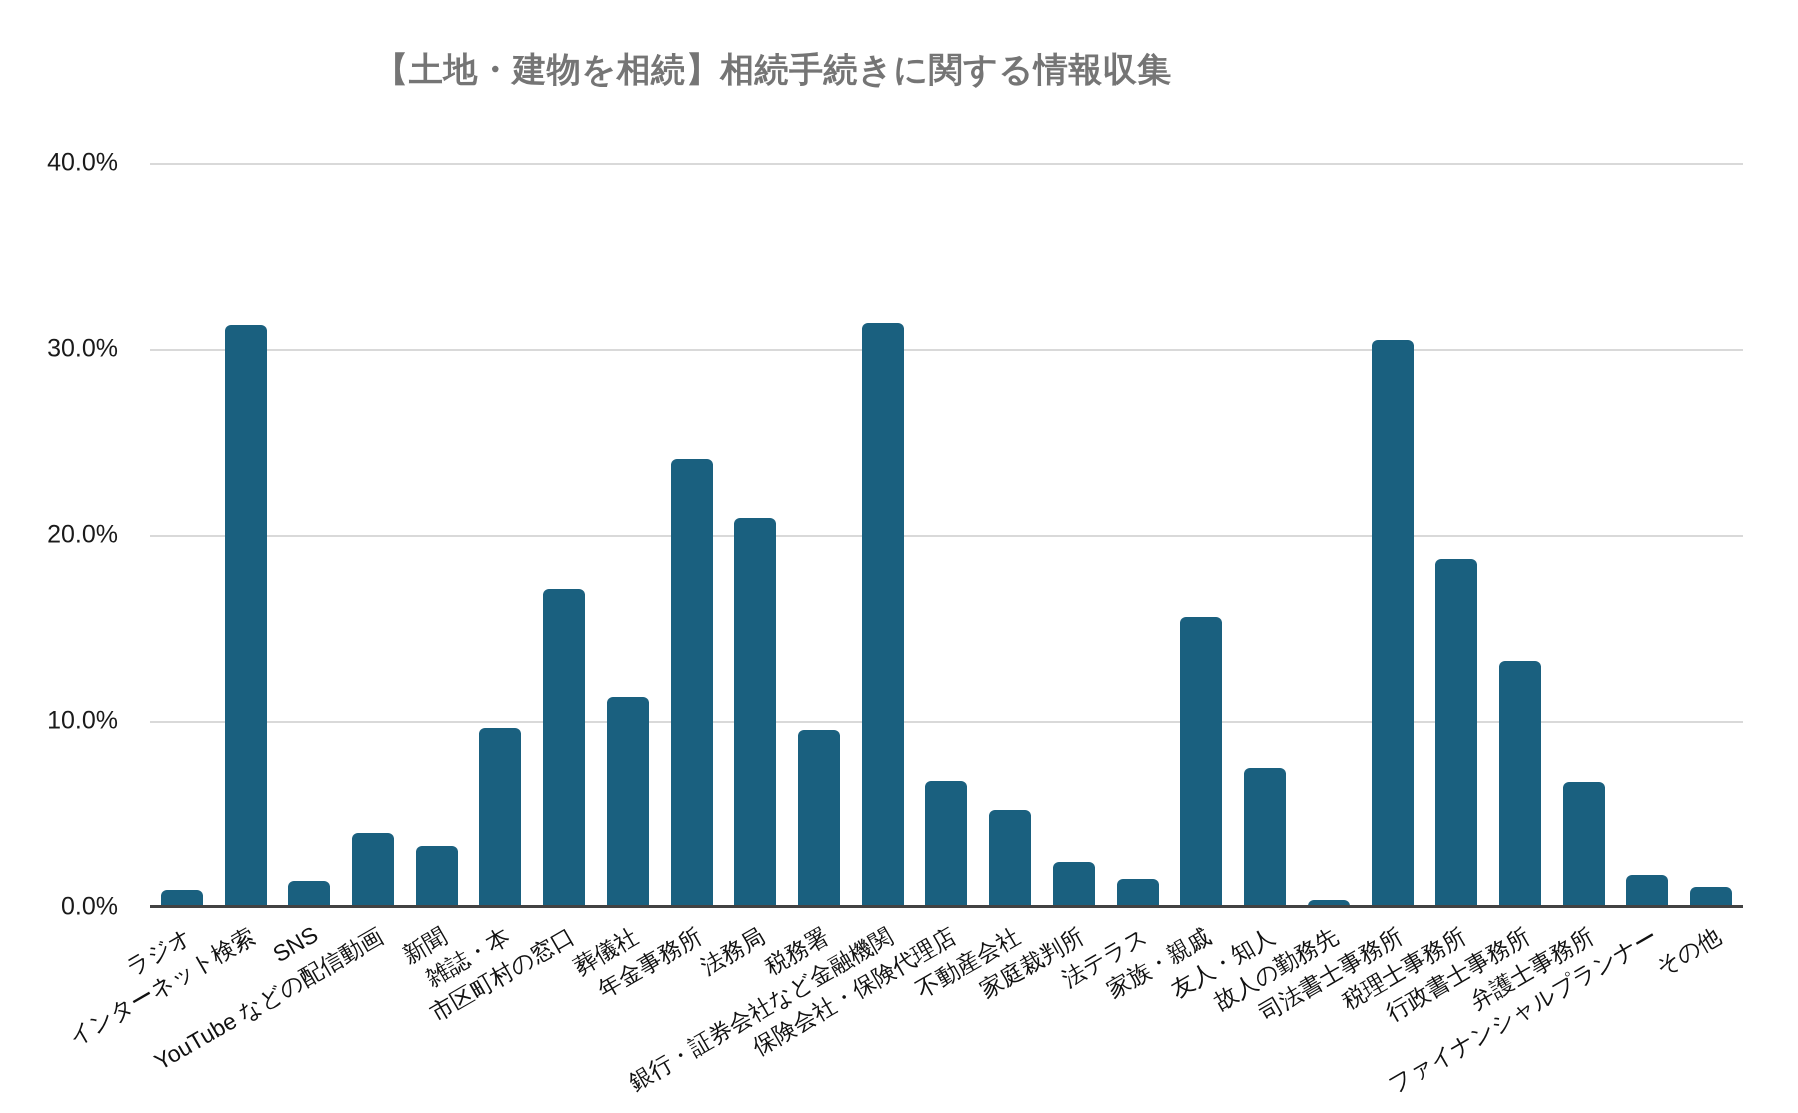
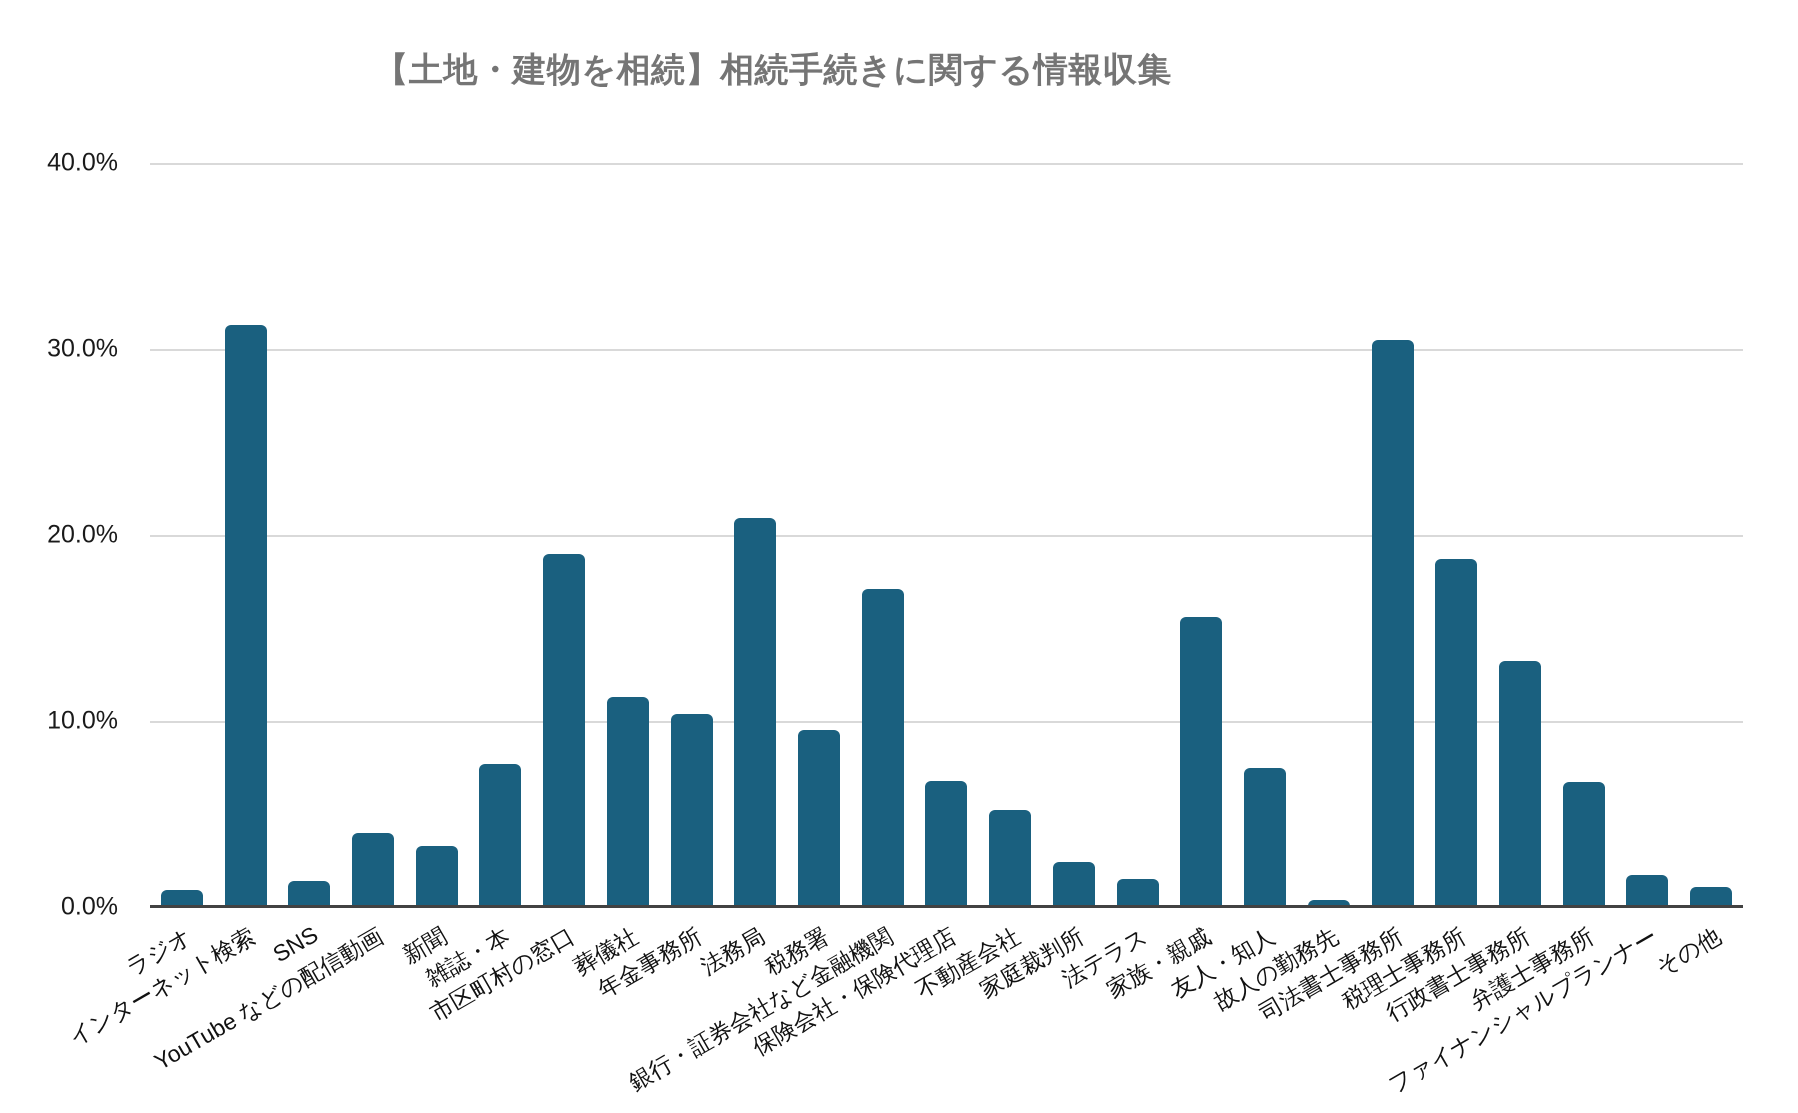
雑誌・本: 9.6% -> 7.7%
市区町村の窓口: 17.1% -> 19.0%
年金事務所: 24.1% -> 10.4%
銀行・証券会社など金融機関: 31.4% -> 17.1%
